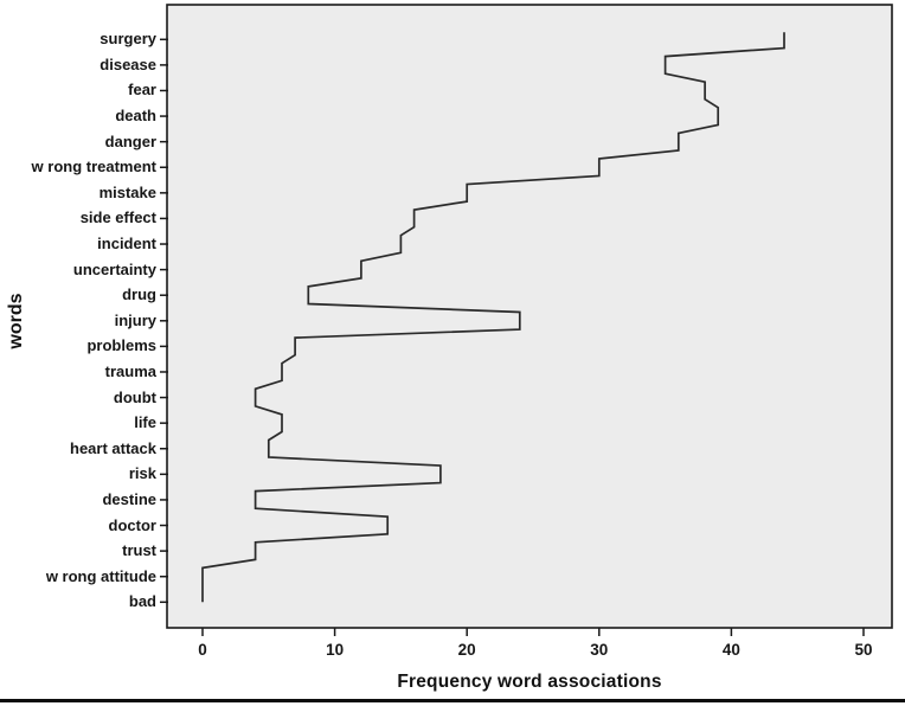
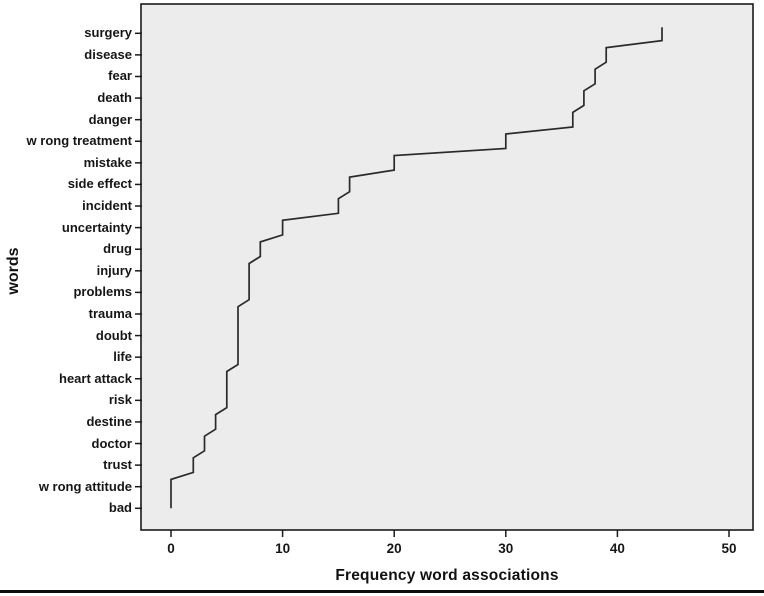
disease: 35 -> 39
death: 39 -> 37
uncertainty: 12 -> 10
injury: 24 -> 7
doubt: 4 -> 6
risk: 18 -> 5
doctor: 14 -> 3
trust: 4 -> 2
